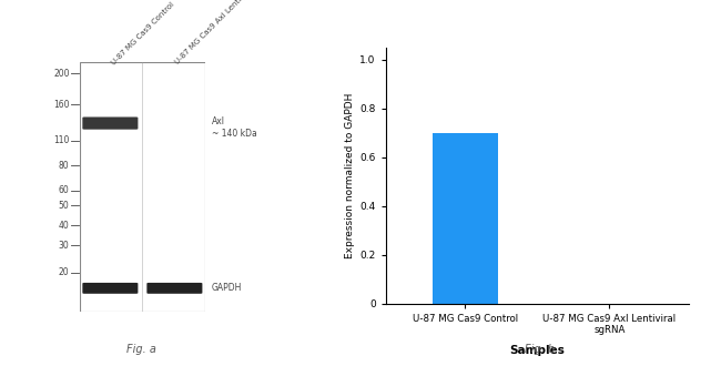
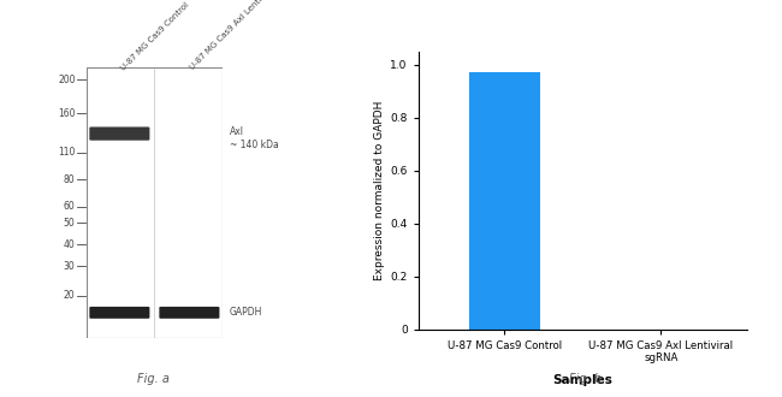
U-87 MG Cas9 Control: 0.70 -> 0.97
